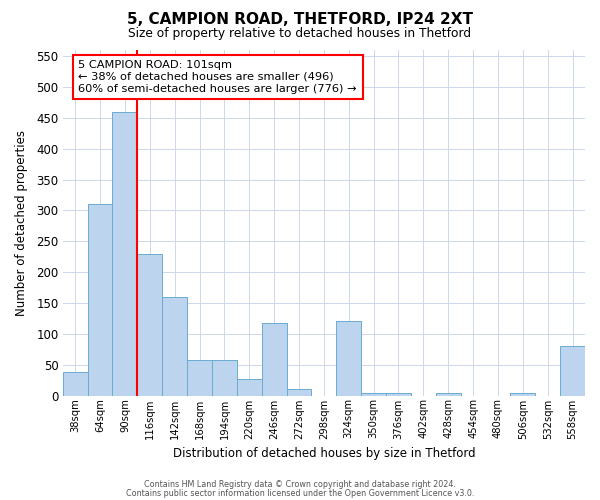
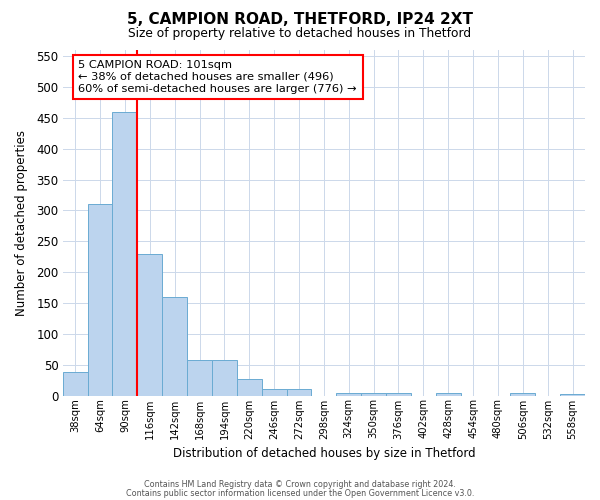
246sqm: 118 -> 11
324sqm: 120 -> 4
558sqm: 80 -> 3
